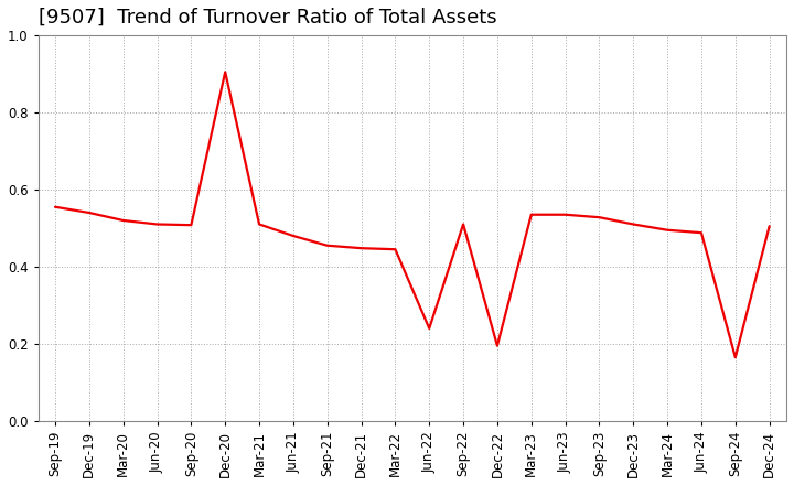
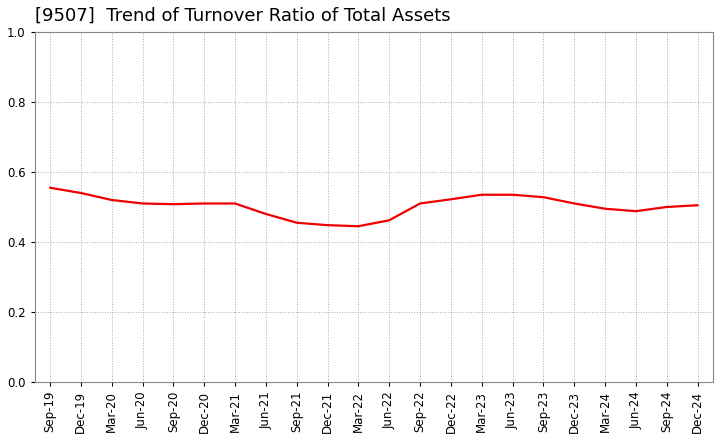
Dec-20: 0.905 -> 0.510
Jun-22: 0.240 -> 0.462
Dec-22: 0.195 -> 0.522
Sep-24: 0.165 -> 0.500
